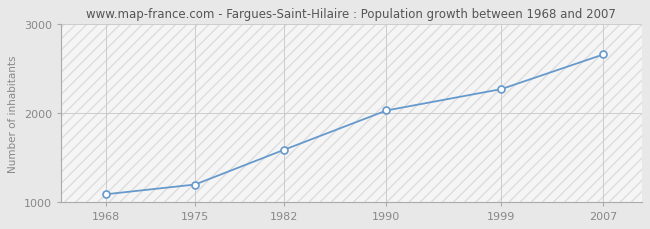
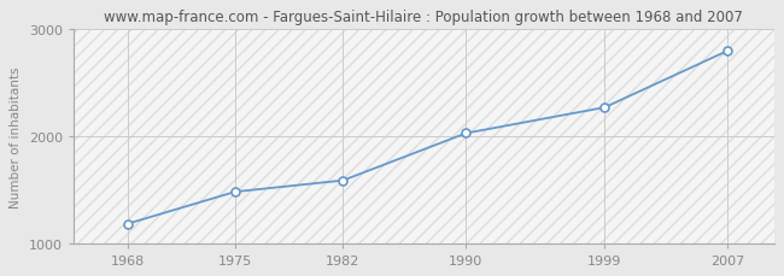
1968: 1080 -> 1180
1975: 1190 -> 1480
2007: 2660 -> 2800
